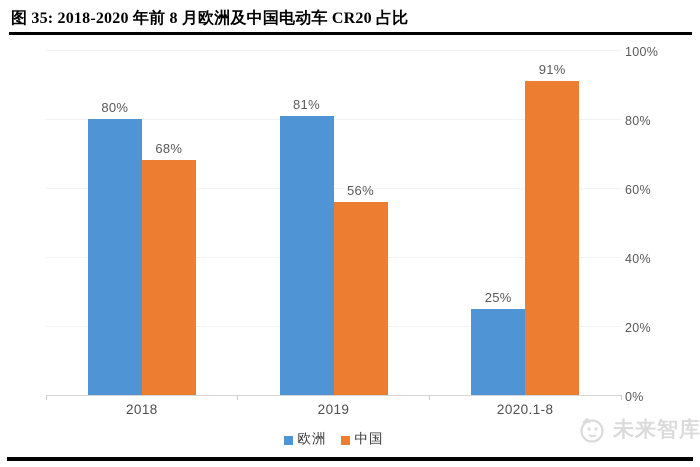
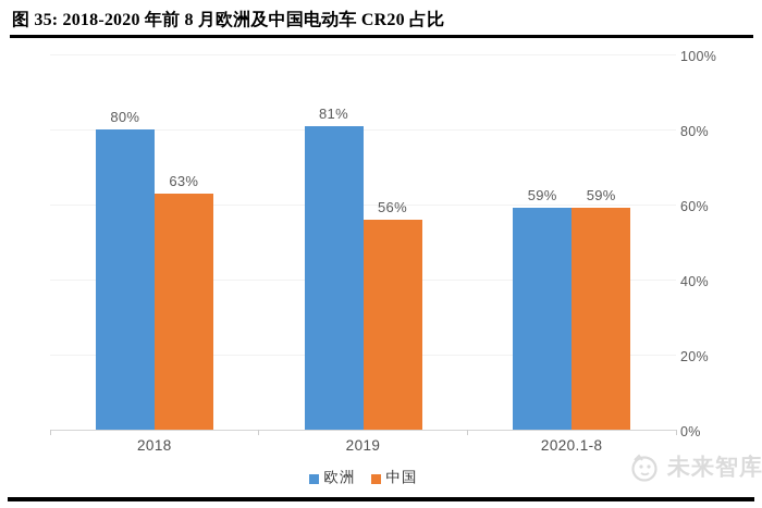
中国/2018: 68% -> 63%
欧洲/2020.1-8: 25% -> 59%
中国/2020.1-8: 91% -> 59%
